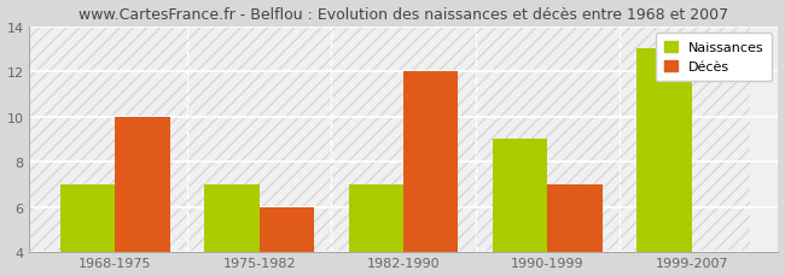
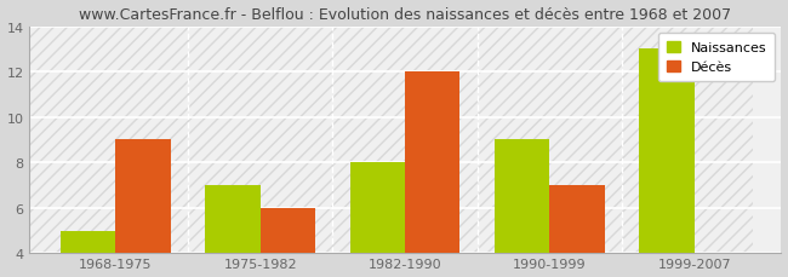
Naissances/1968-1975: 7 -> 5
Décès/1968-1975: 10 -> 9
Naissances/1982-1990: 7 -> 8
